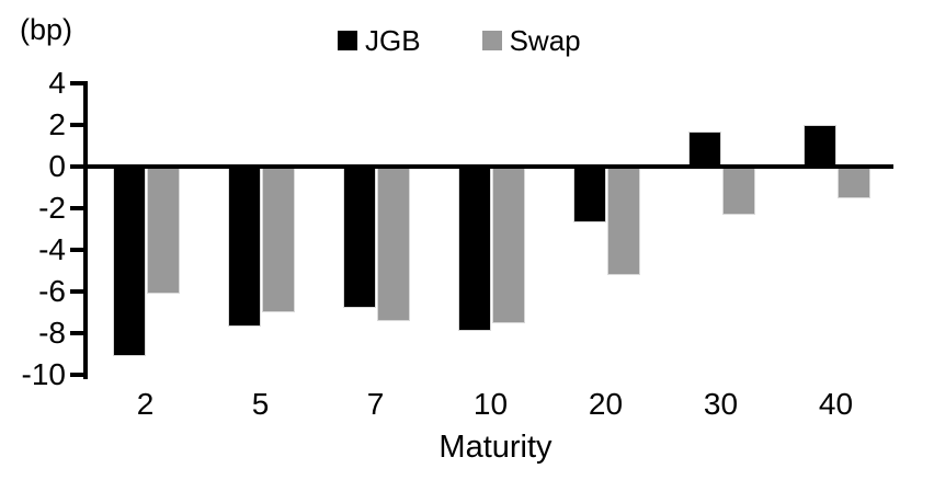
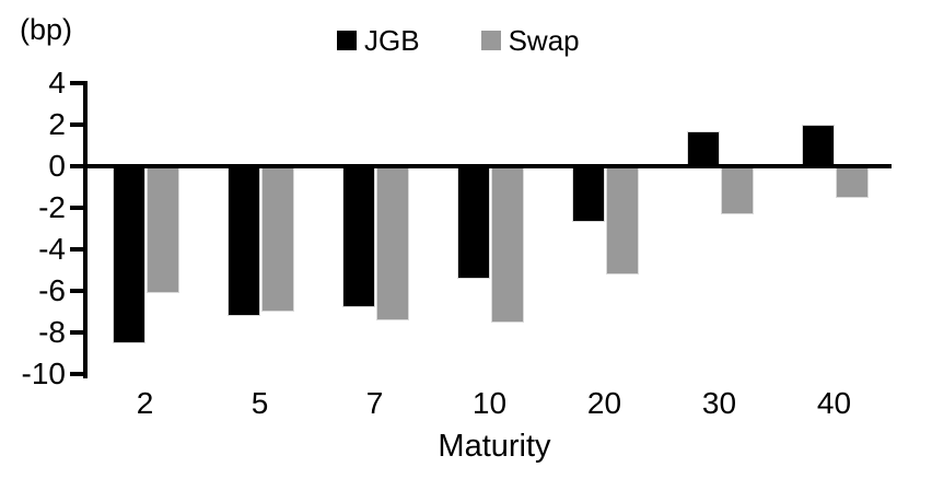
JGB/2: -9.1 -> -8.5
JGB/5: -7.7 -> -7.2
JGB/10: -7.9 -> -5.4
